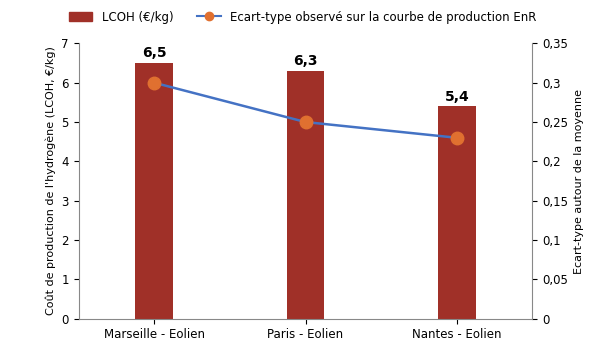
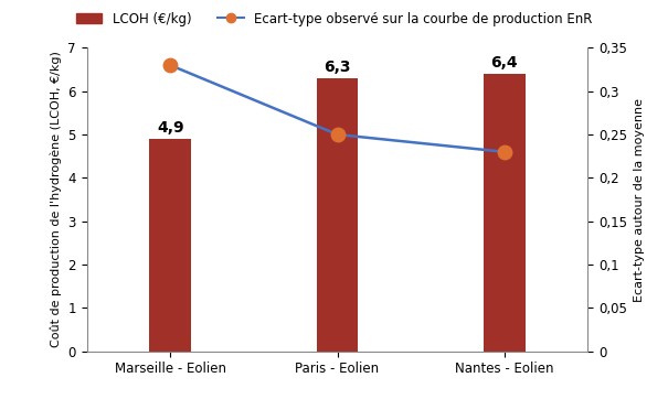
LCOH (€/kg)/Marseille - Eolien: 6,5 -> 4,9
Ecart-type observé sur la courbe de production EnR/Marseille - Eolien: 0,30 -> 0,33
LCOH (€/kg)/Nantes - Eolien: 5,4 -> 6,4
